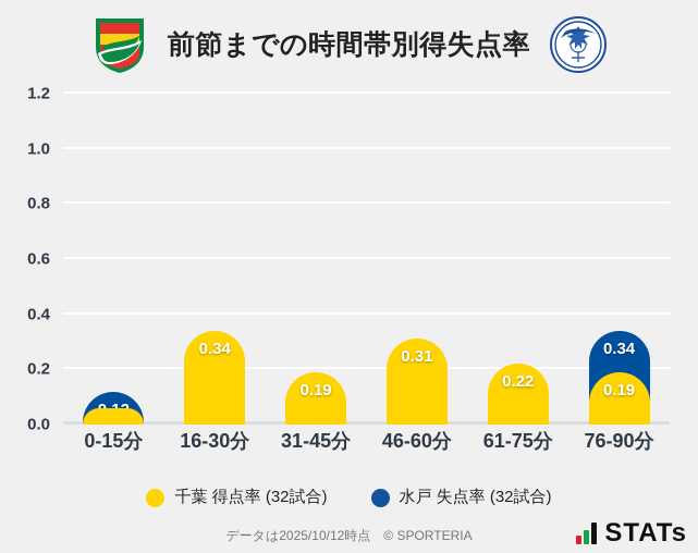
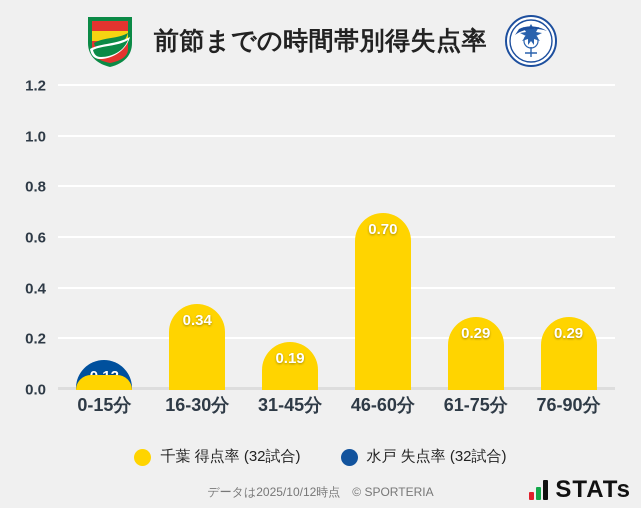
千葉 得点率 (32試合)/46-60分: 0.31 -> 0.70
千葉 得点率 (32試合)/61-75分: 0.22 -> 0.29
水戸 失点率 (32試合)/76-90分: 0.34 -> 0.22
千葉 得点率 (32試合)/76-90分: 0.19 -> 0.29
